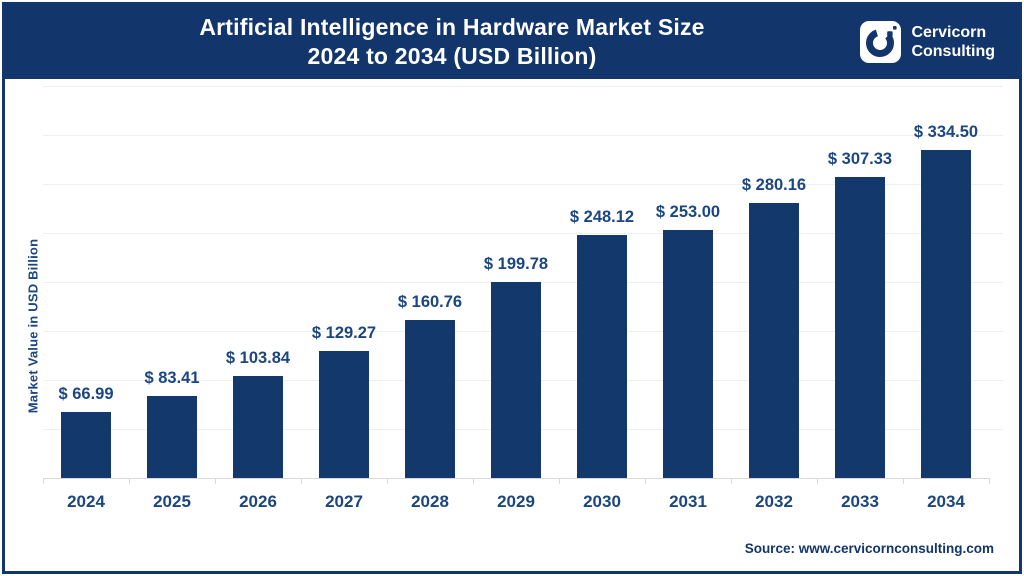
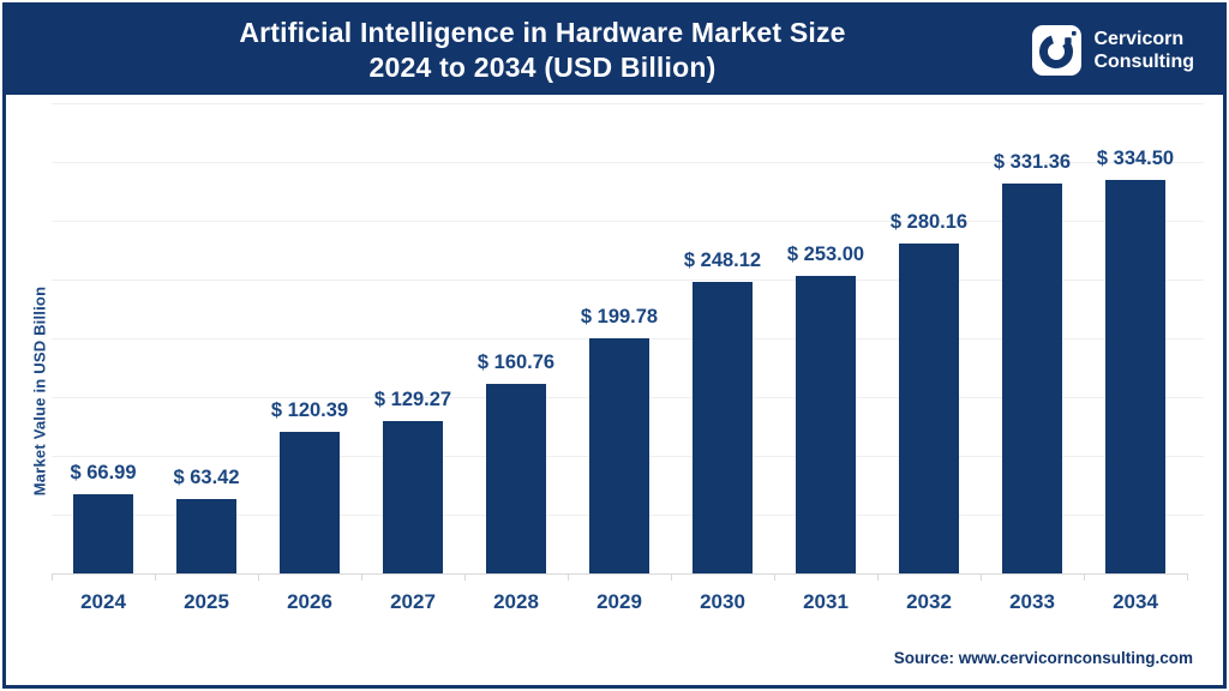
2025: 83.41 -> 63.42
2026: 103.84 -> 120.39
2033: 307.33 -> 331.36
